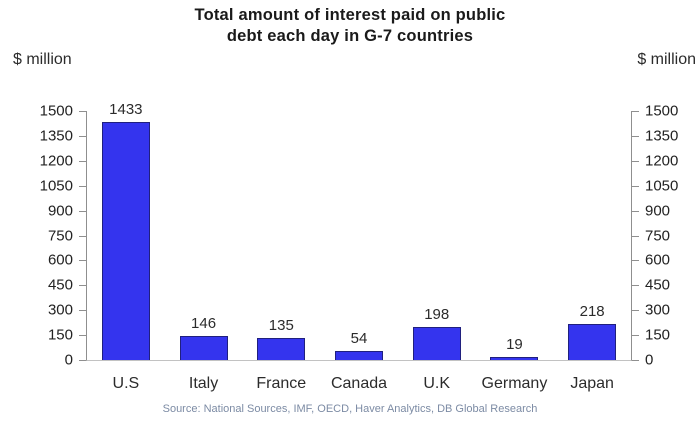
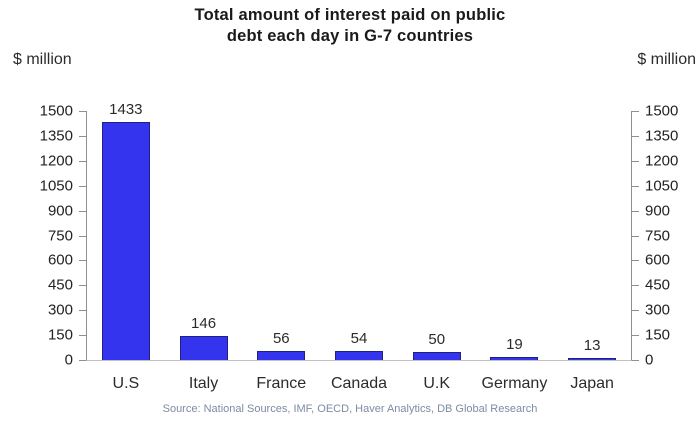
France: 135 -> 56
U.K: 198 -> 50
Japan: 218 -> 13
